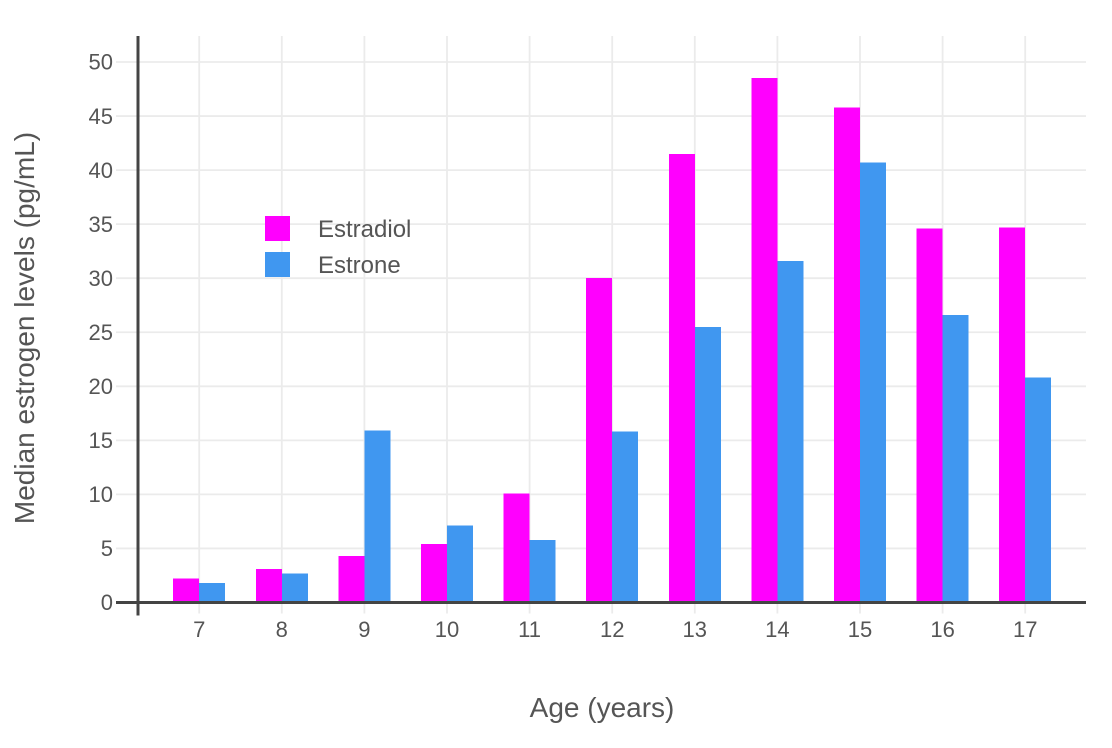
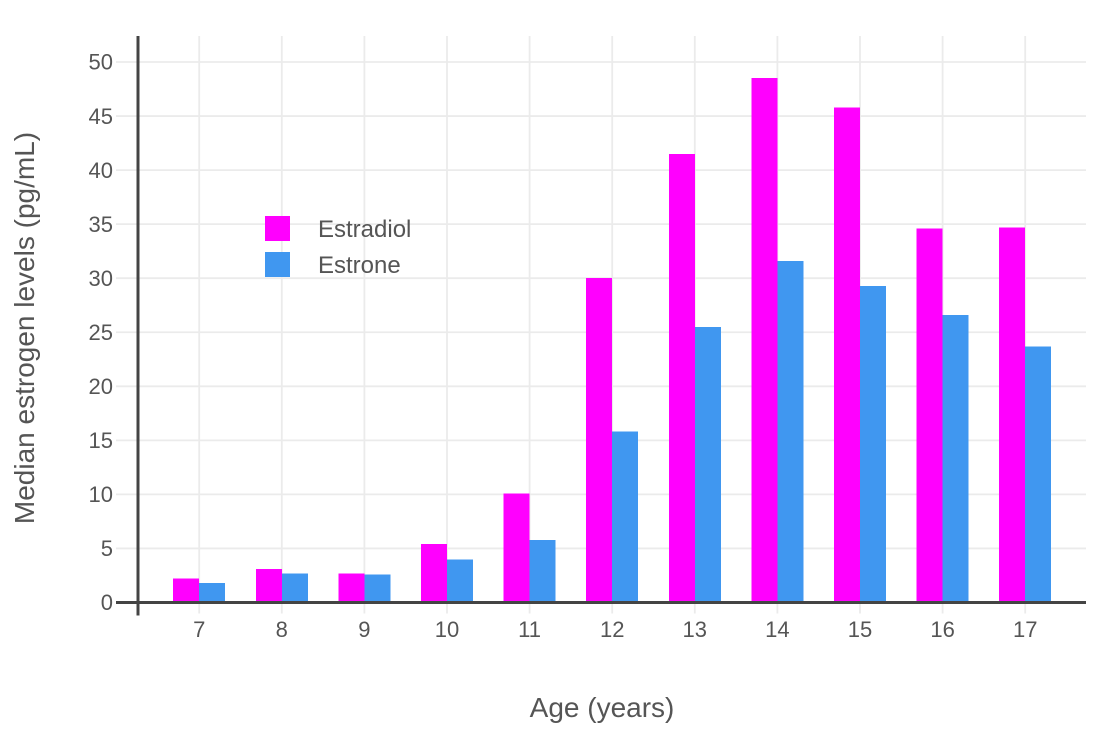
Estradiol/9: 4.3 -> 2.7
Estrone/9: 15.9 -> 2.6
Estrone/10: 7.1 -> 4.0
Estrone/15: 40.7 -> 29.3
Estrone/17: 20.8 -> 23.7
